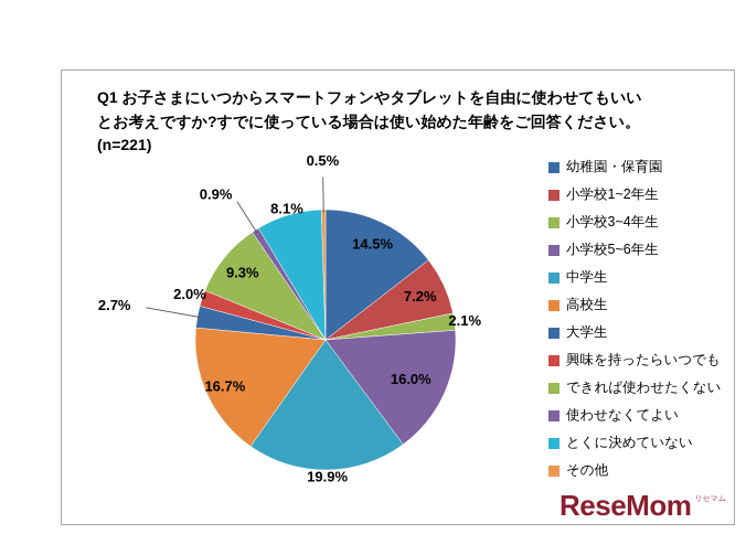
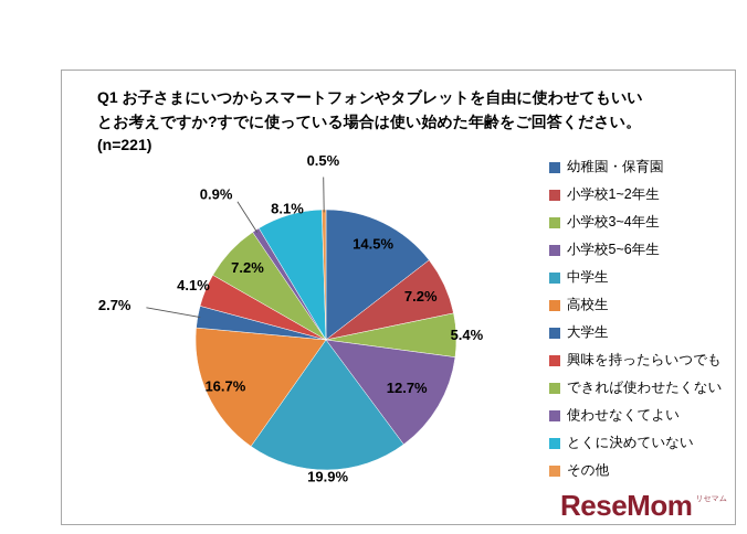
小学校3~4年生: 2.1% -> 5.4%
小学校5~6年生: 16.0% -> 12.7%
興味を持ったらいつでも: 2.0% -> 4.1%
できれば使わせたくない: 9.3% -> 7.2%
